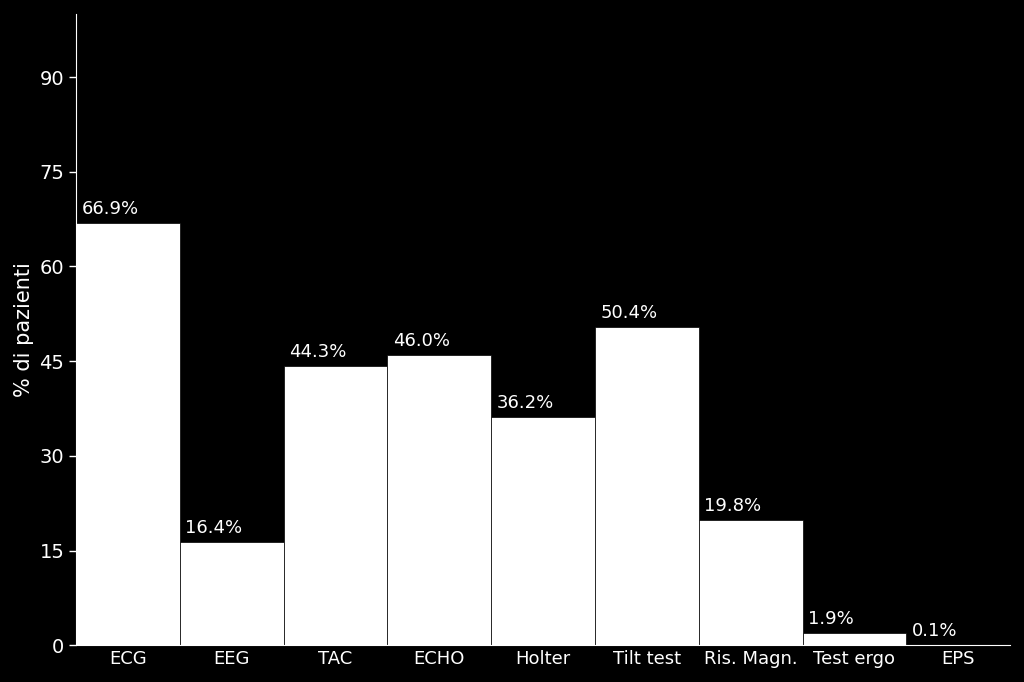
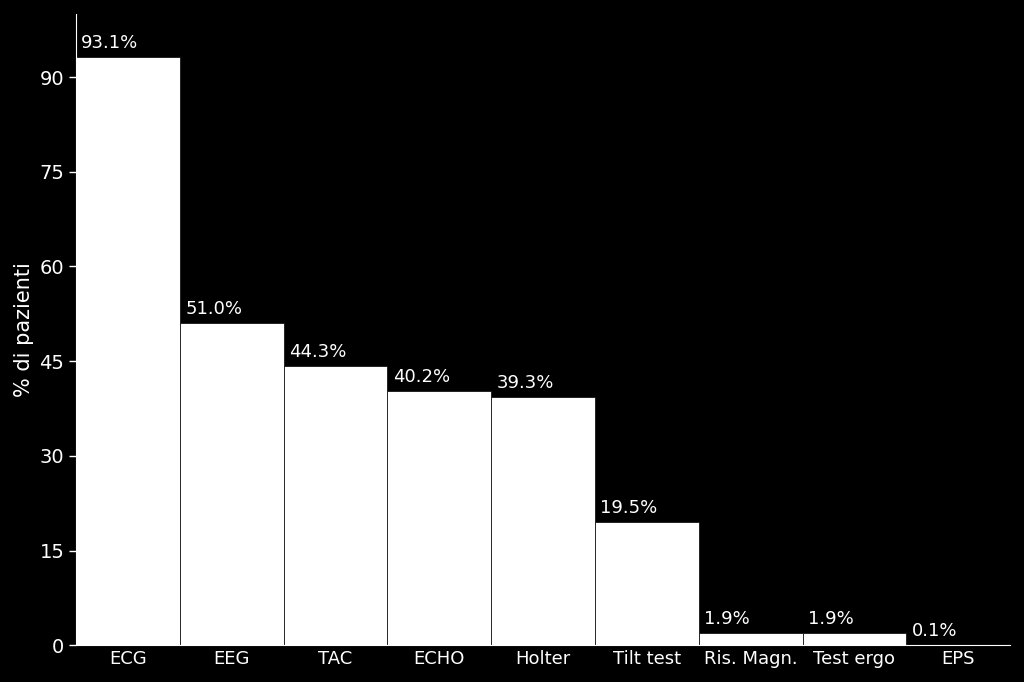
ECG: 66.9% -> 93.1%
EEG: 16.4% -> 51.0%
ECHO: 46.0% -> 40.2%
Holter: 36.2% -> 39.3%
Tilt test: 50.4% -> 19.5%
Ris. Magn.: 19.8% -> 1.9%
